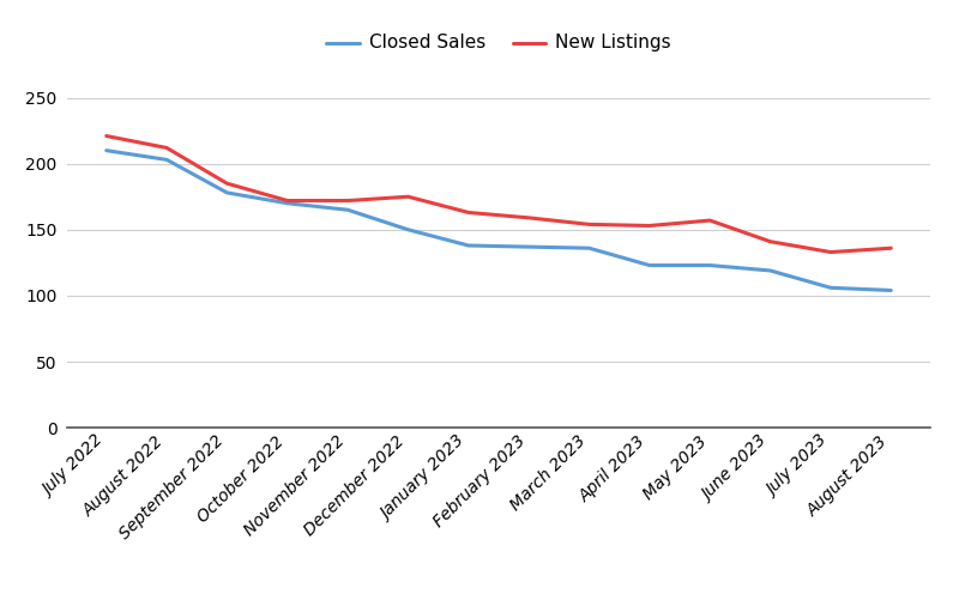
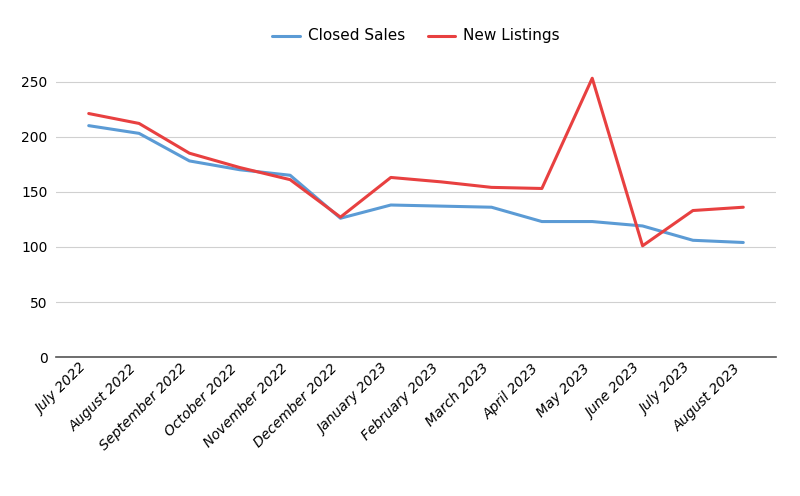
New Listings/November 2022: 172 -> 161
Closed Sales/December 2022: 150 -> 126
New Listings/December 2022: 175 -> 127
New Listings/May 2023: 157 -> 253
New Listings/June 2023: 141 -> 101
